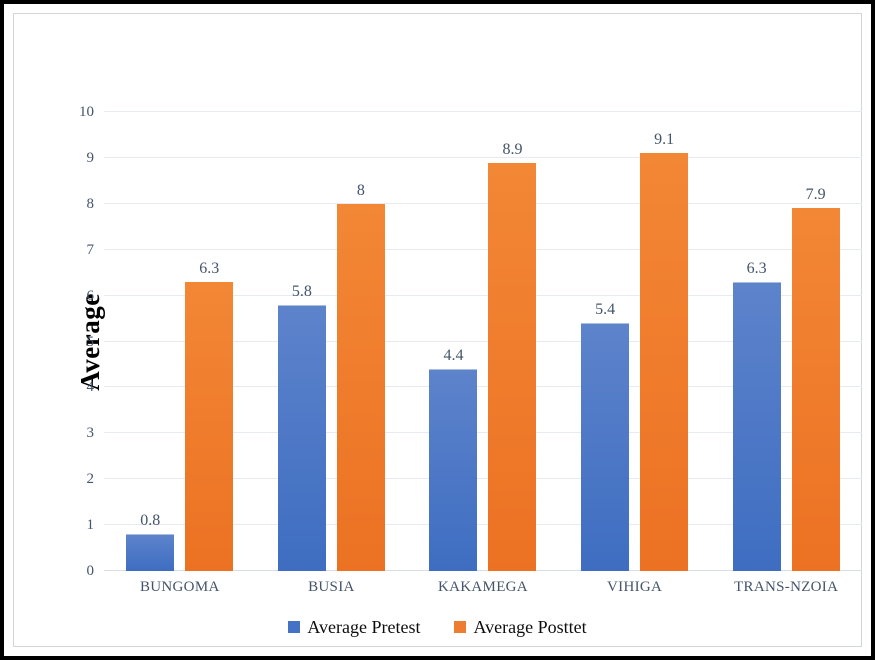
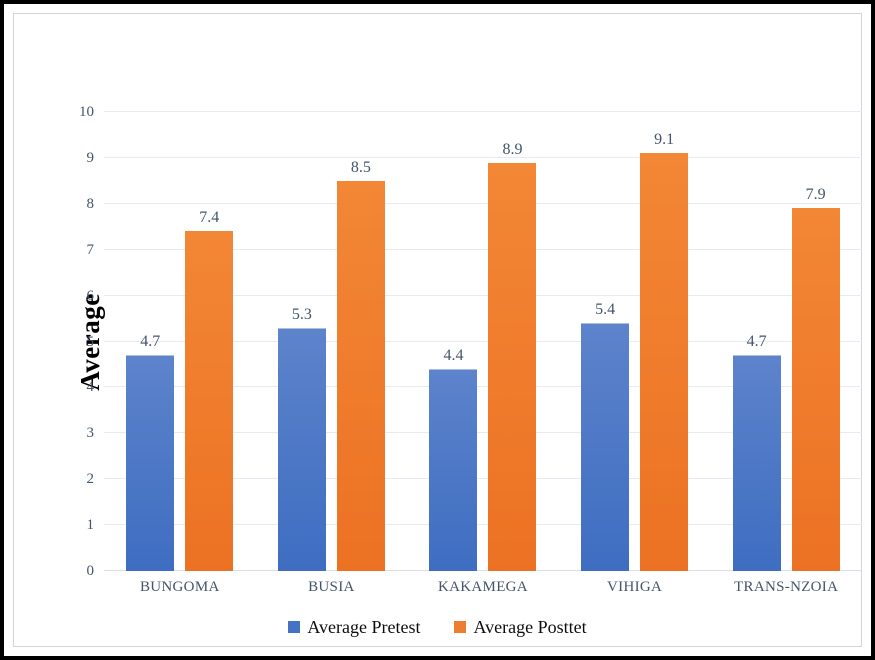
Average Pretest/BUNGOMA: 0.8 -> 4.7
Average Posttet/BUNGOMA: 6.3 -> 7.4
Average Pretest/BUSIA: 5.8 -> 5.3
Average Posttet/BUSIA: 8 -> 8.5
Average Pretest/TRANS-NZOIA: 6.3 -> 4.7
